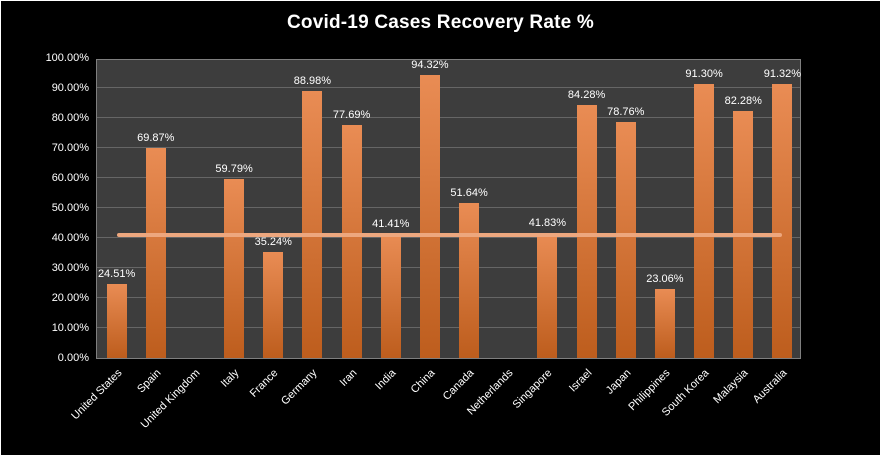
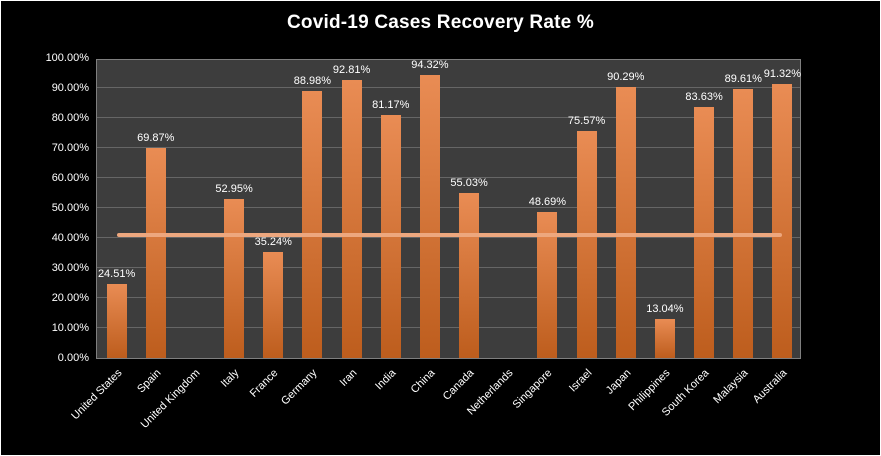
Italy: 59.79% -> 52.95%
Iran: 77.69% -> 92.81%
India: 41.41% -> 81.17%
Canada: 51.64% -> 55.03%
Singapore: 41.83% -> 48.69%
Israel: 84.28% -> 75.57%
Japan: 78.76% -> 90.29%
Philippines: 23.06% -> 13.04%
South Korea: 91.30% -> 83.63%
Malaysia: 82.28% -> 89.61%
